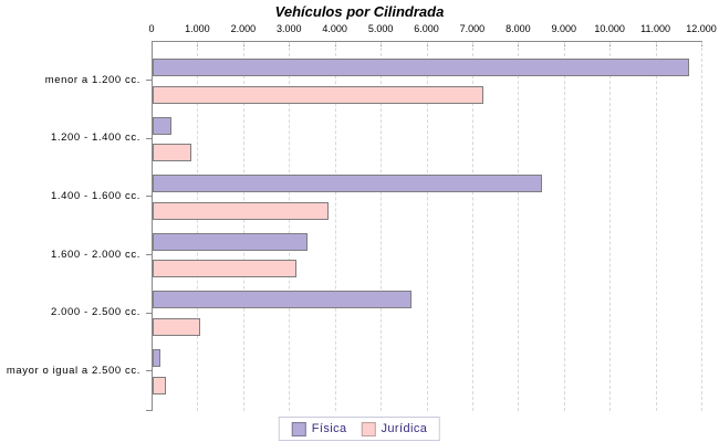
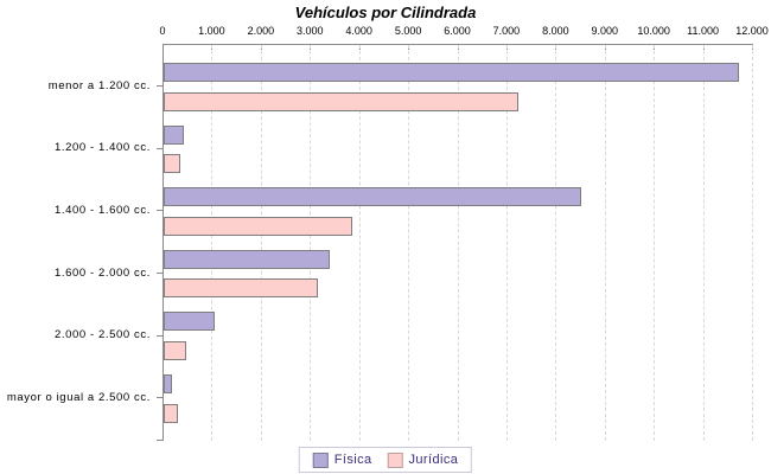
Jurídica/1.200 - 1.400 cc.: 800 -> 300
Física/2.000 - 2.500 cc.: 5600 -> 1000
Jurídica/2.000 - 2.500 cc.: 1000 -> 400
